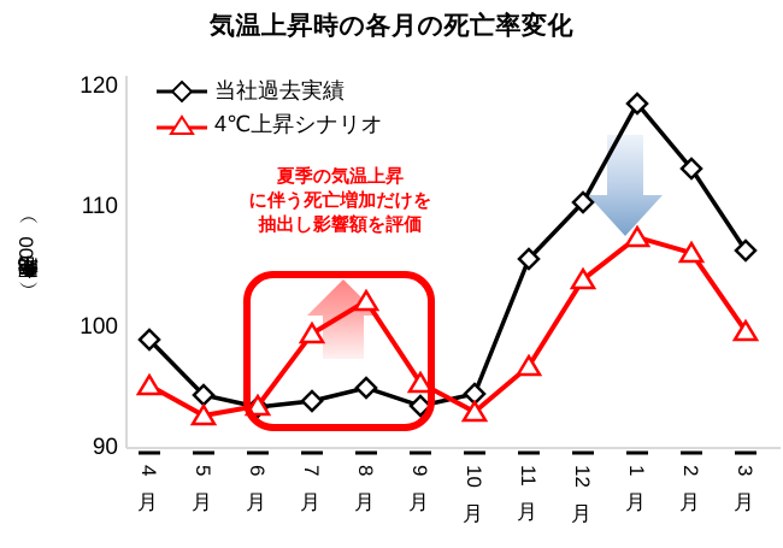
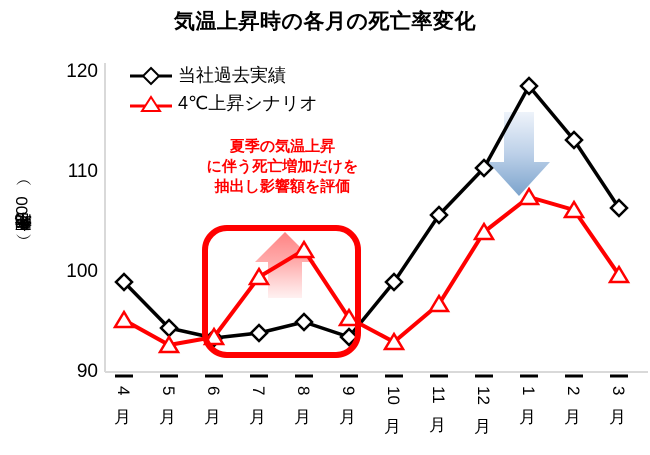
当社過去実績/10月: 94.5 -> 99.0
